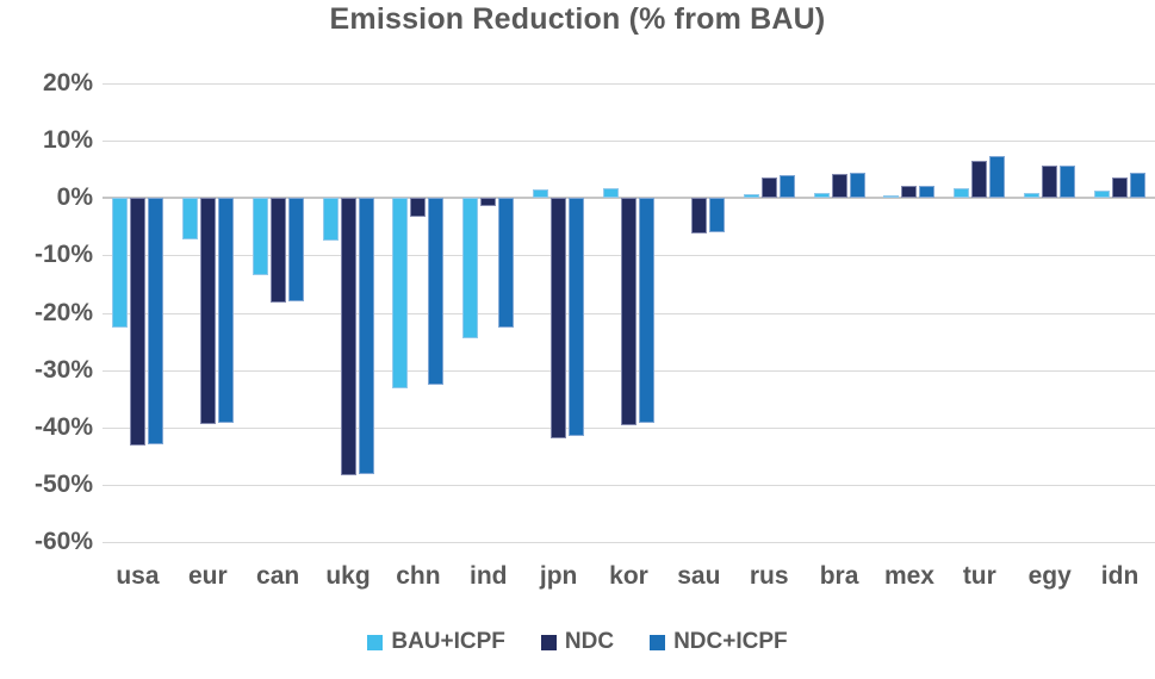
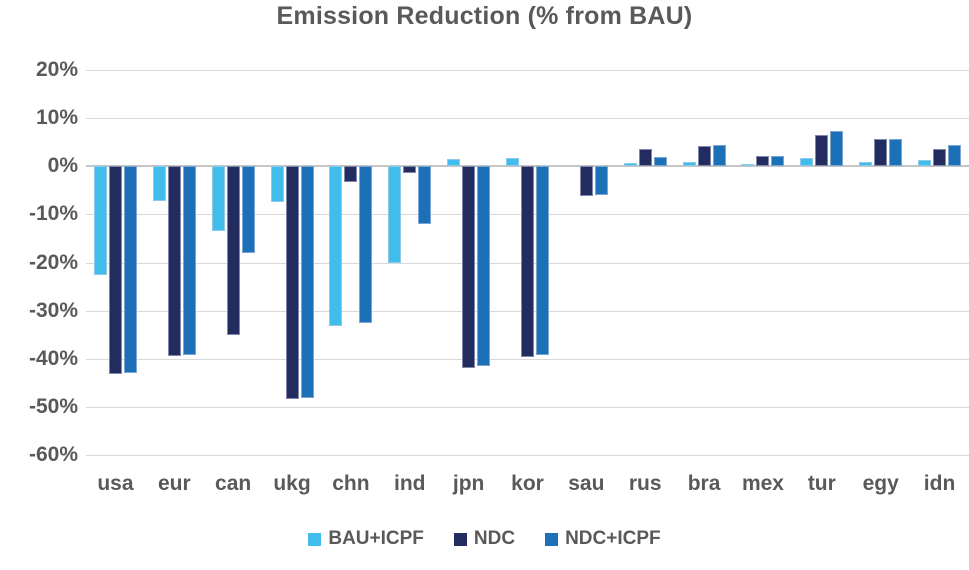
NDC/can: -18% -> -35%
BAU+ICPF/ind: -24% -> -20%
NDC+ICPF/ind: -23% -> -12%
NDC+ICPF/rus: 4% -> 2%
